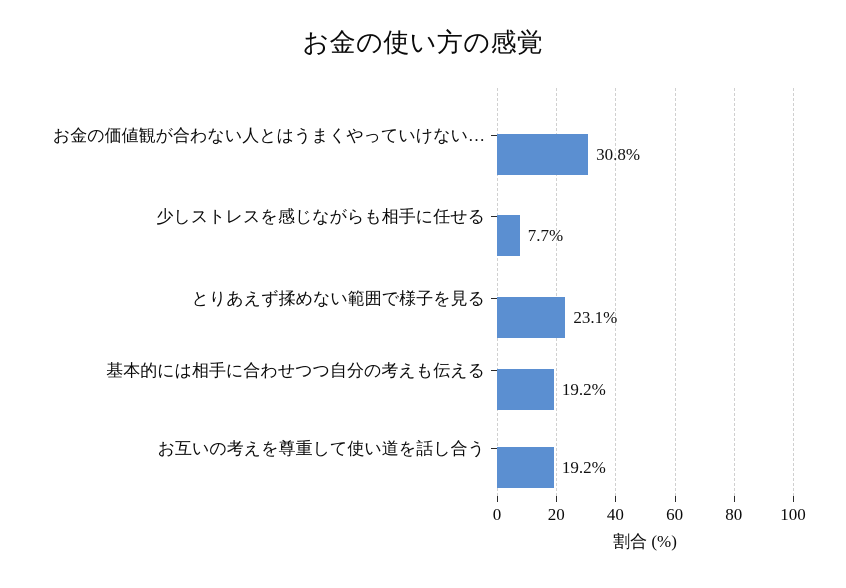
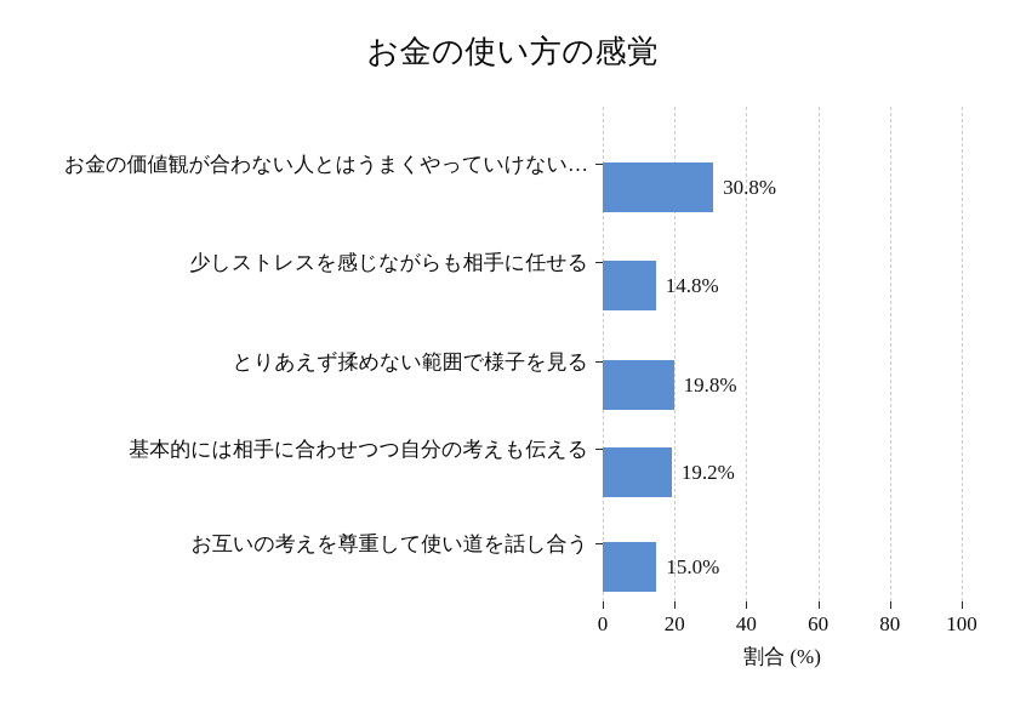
少しストレスを感じながらも相手に任せる: 7.7% -> 14.8%
とりあえず揉めない範囲で様子を見る: 23.1% -> 19.8%
お互いの考えを尊重して使い道を話し合う: 19.2% -> 15.0%
